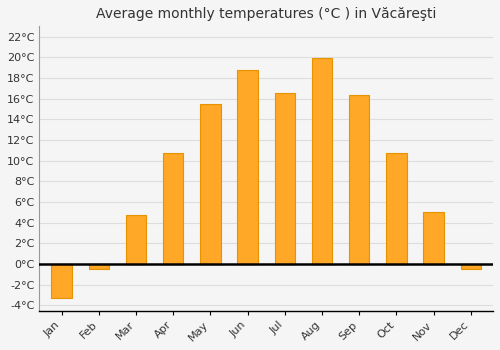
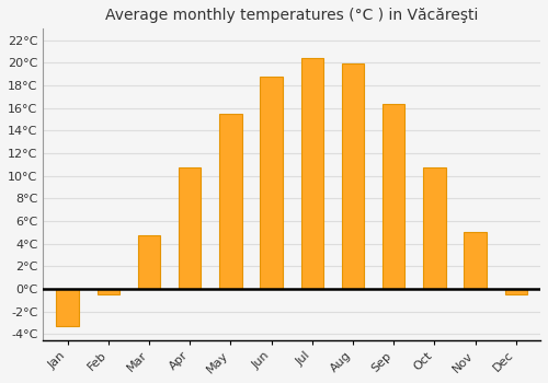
Jul: 16.5°C -> 20.4°C
